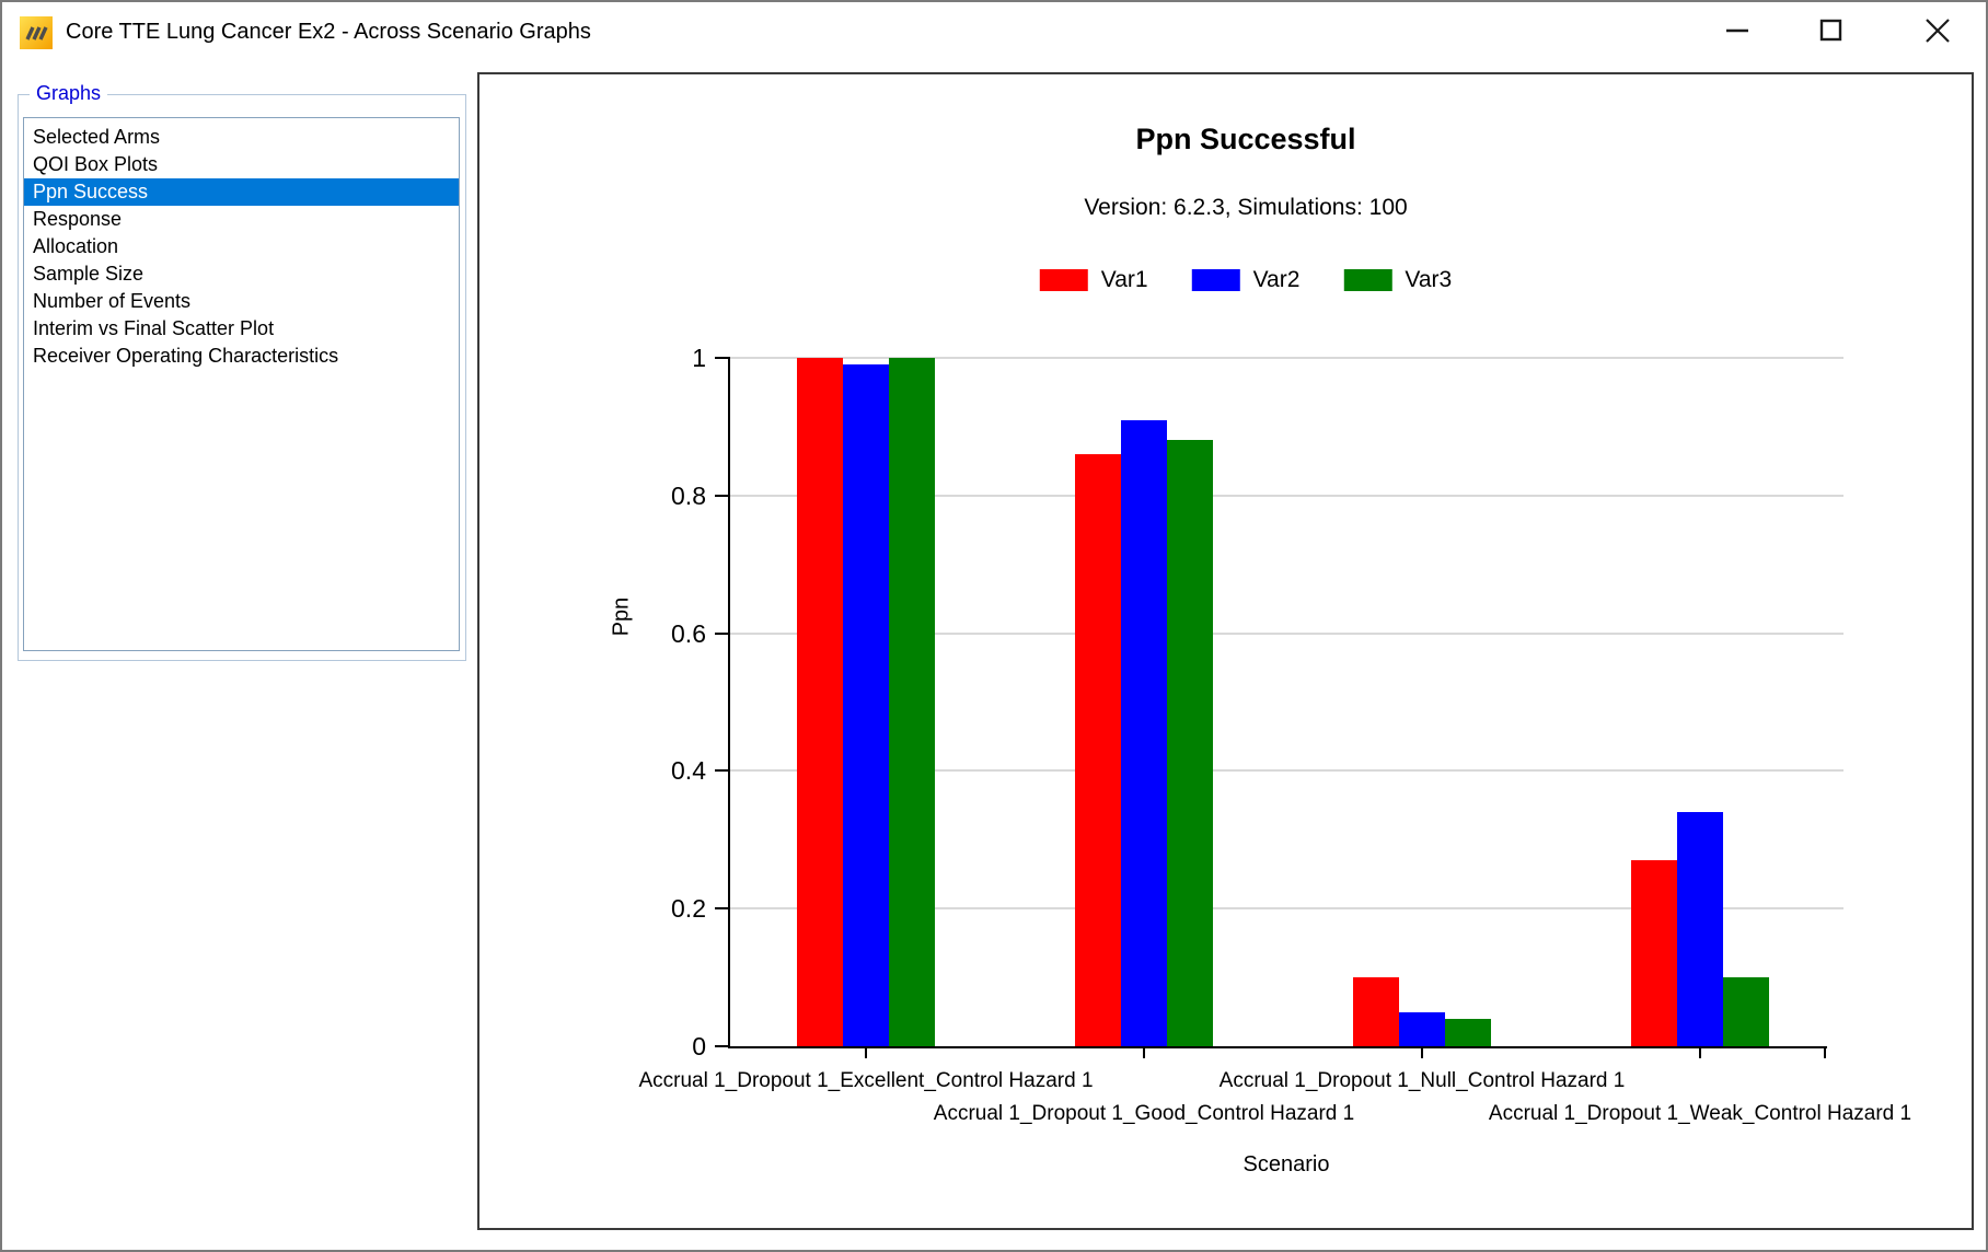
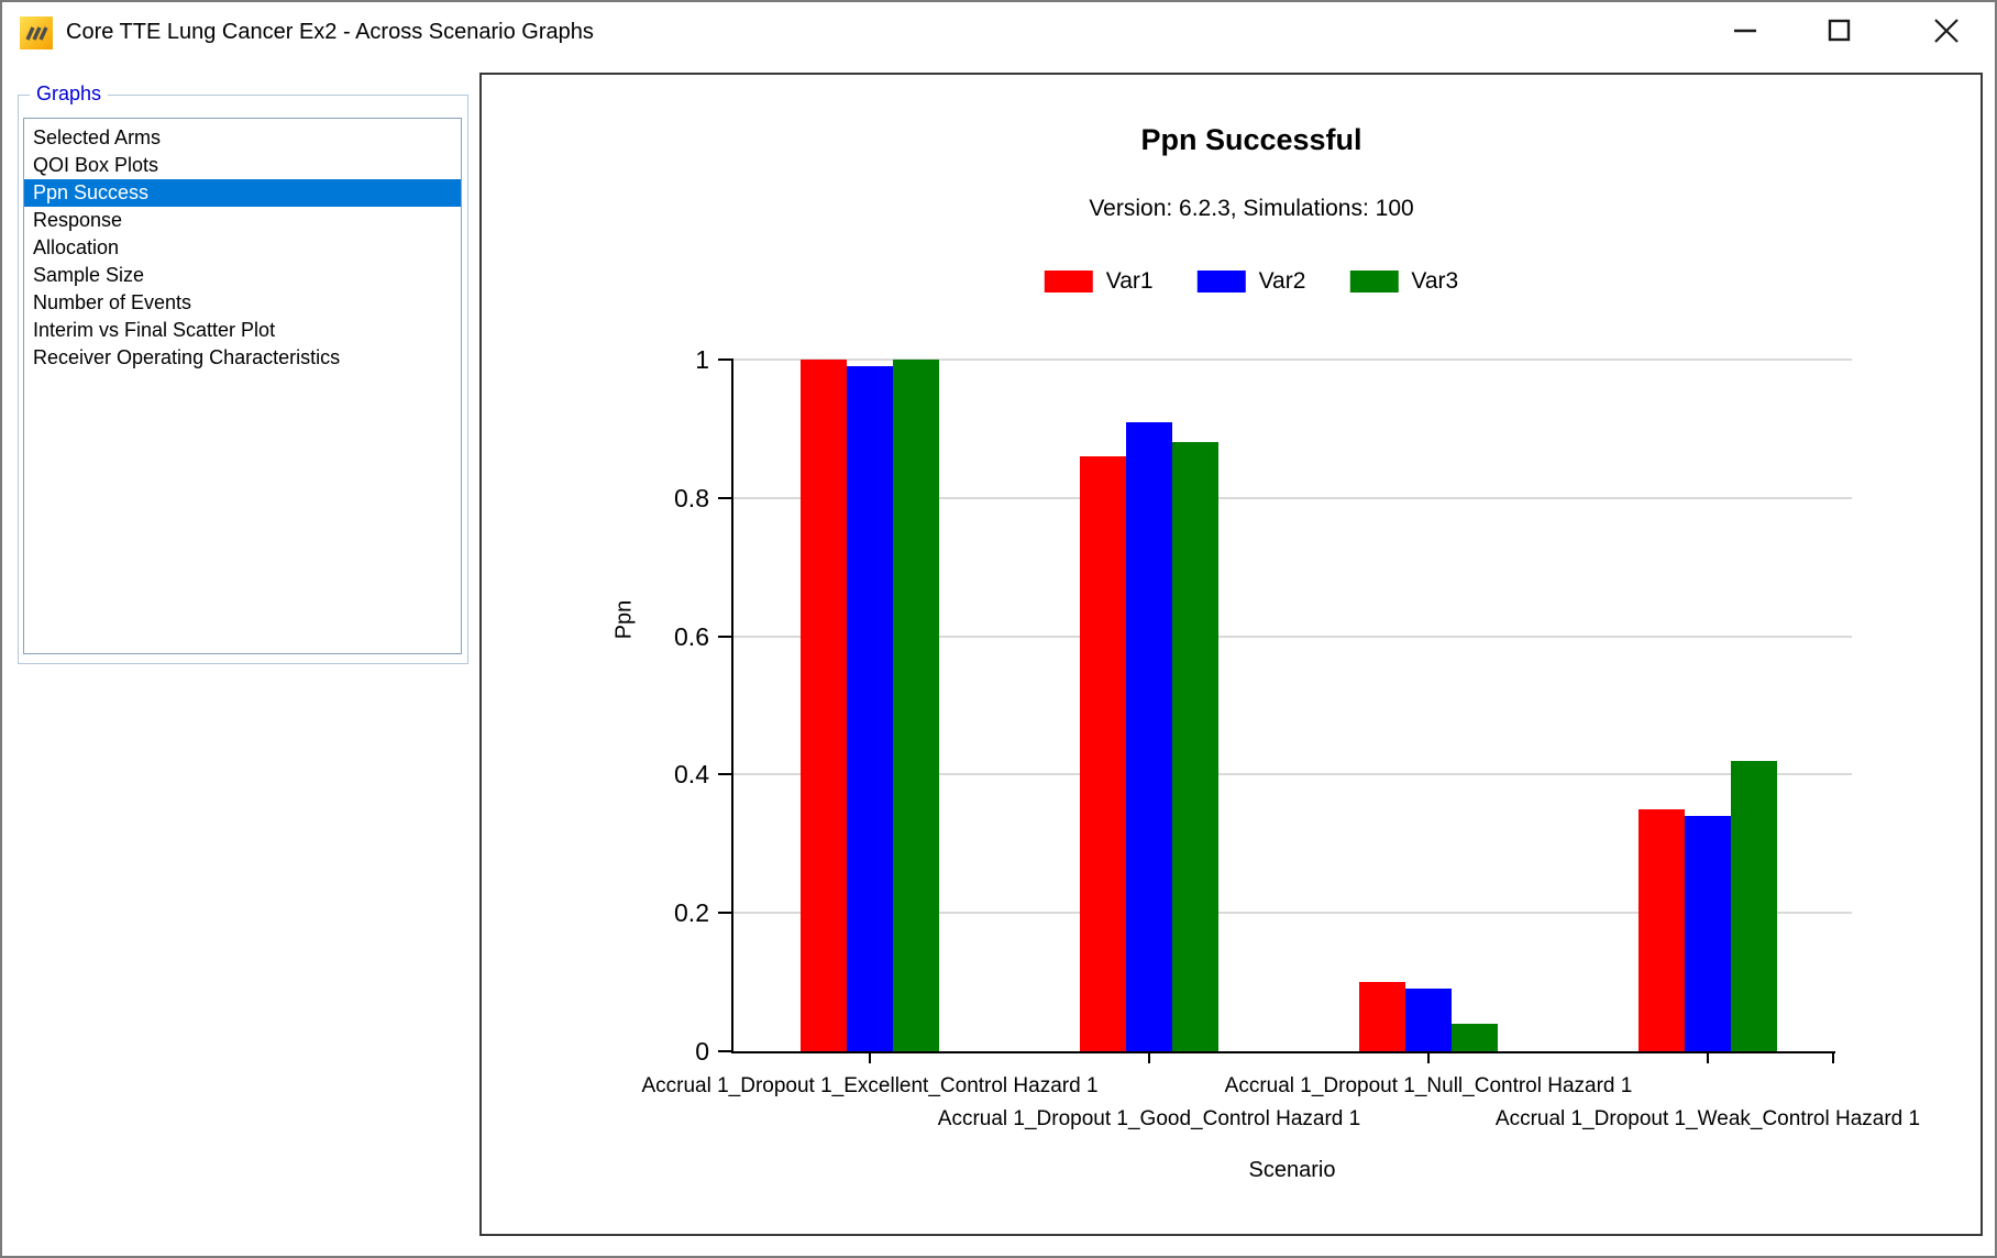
Var2/Accrual 1_Dropout 1_Null_Control Hazard 1: 0.05 -> 0.09
Var1/Accrual 1_Dropout 1_Weak_Control Hazard 1: 0.27 -> 0.35
Var3/Accrual 1_Dropout 1_Weak_Control Hazard 1: 0.10 -> 0.42
